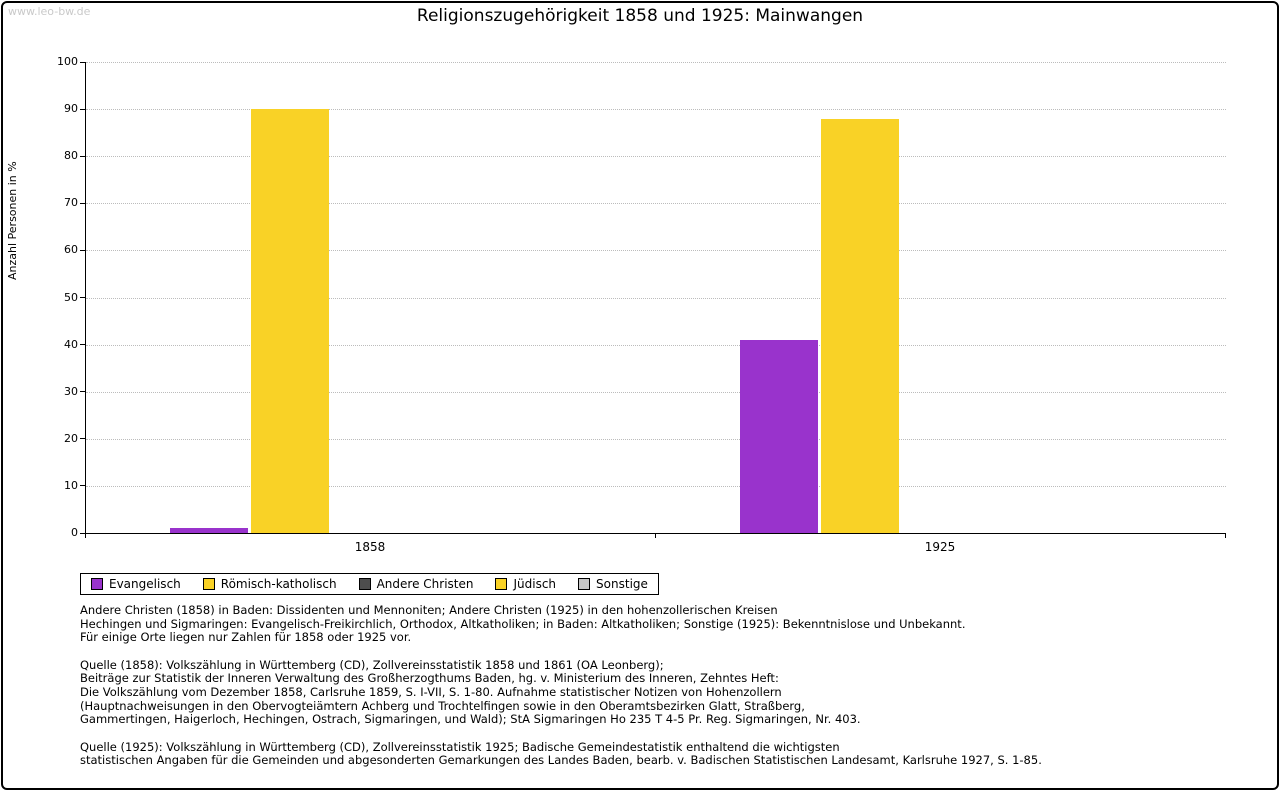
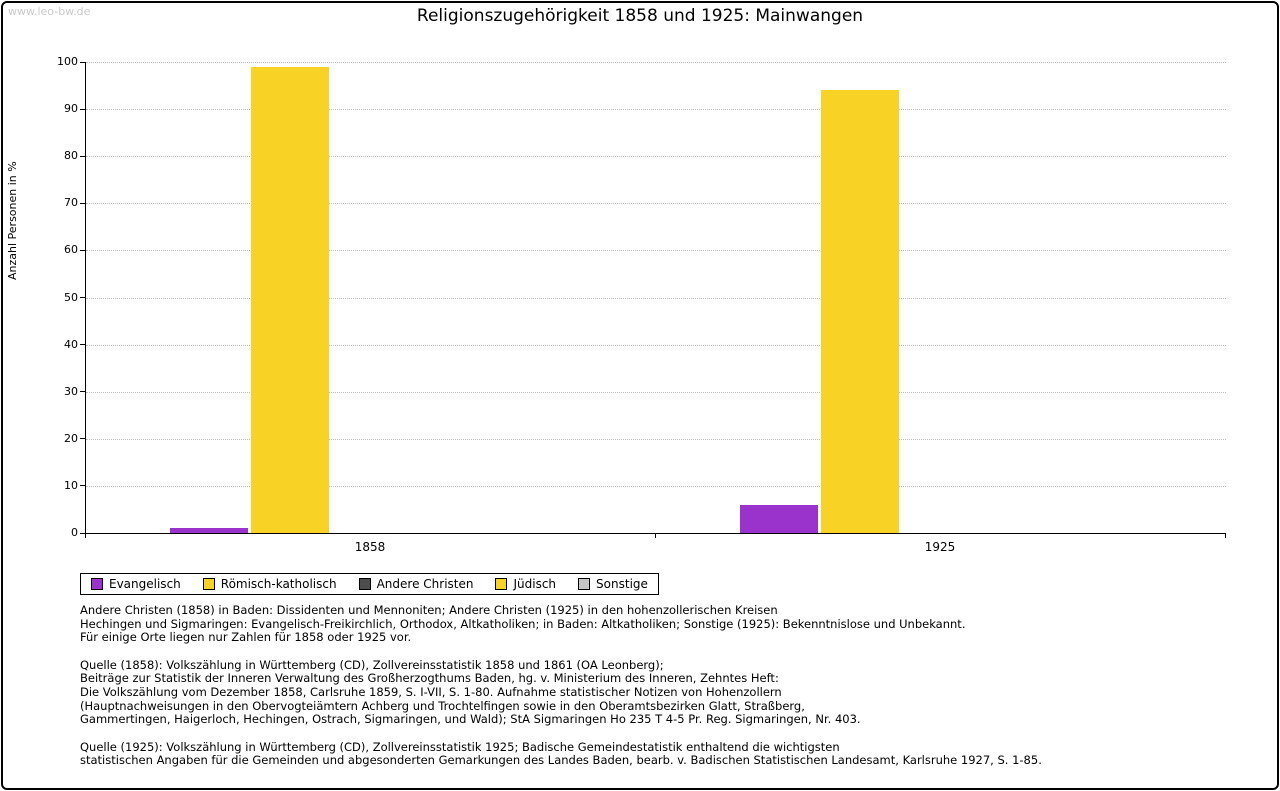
Römisch-katholisch/1858: 90 -> 99
Evangelisch/1925: 41 -> 6
Römisch-katholisch/1925: 88 -> 94
